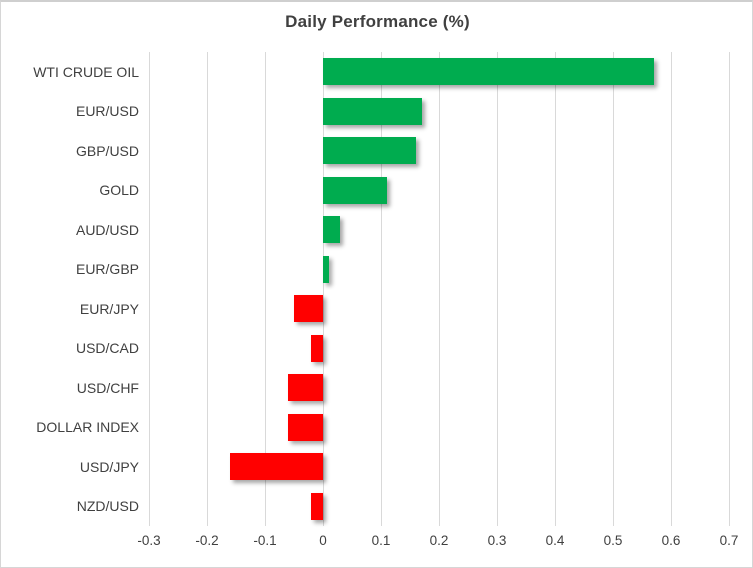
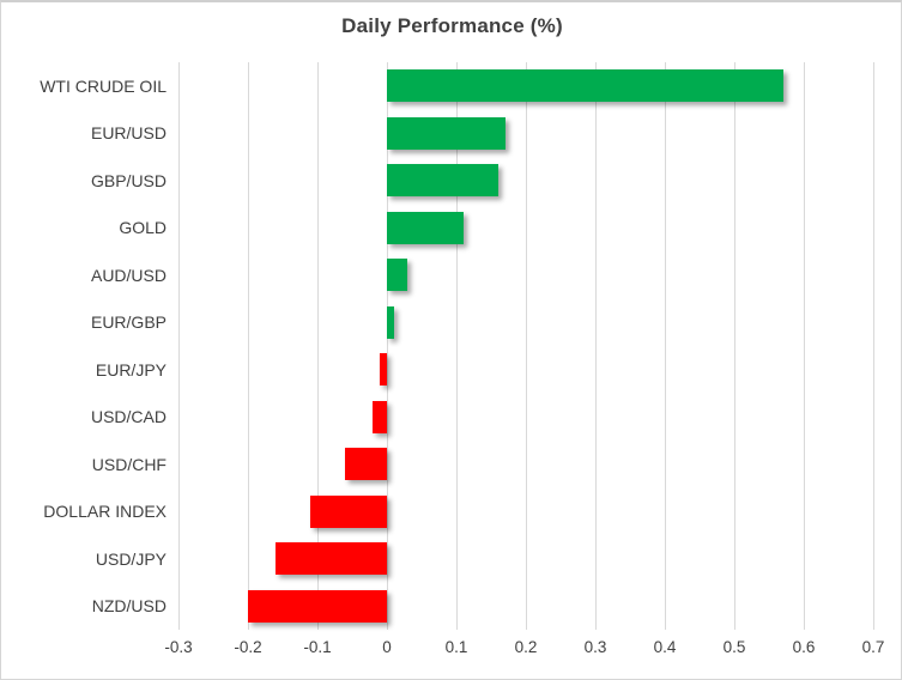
EUR/JPY: -0.05 -> -0.01
DOLLAR INDEX: -0.06 -> -0.11
NZD/USD: -0.02 -> -0.20
